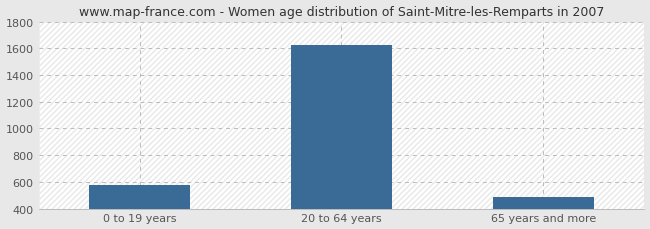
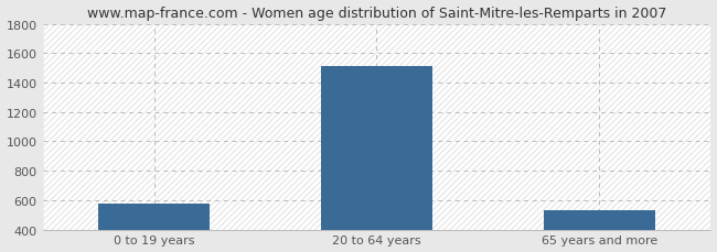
20 to 64 years: 1620 -> 1510
65 years and more: 480 -> 530
